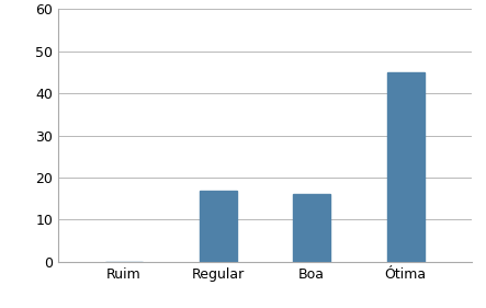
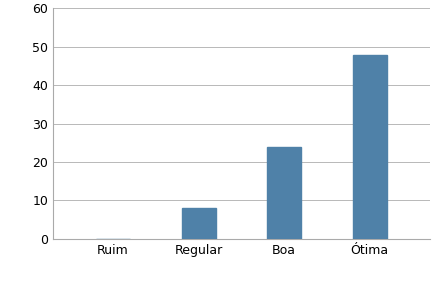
Regular: 17 -> 8
Boa: 16 -> 24
Ótima: 45 -> 48
